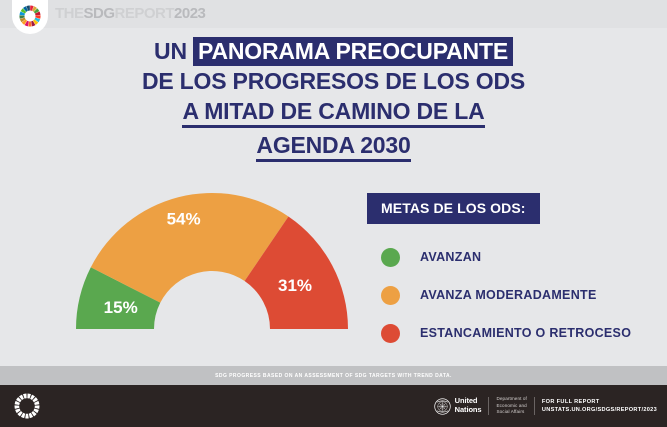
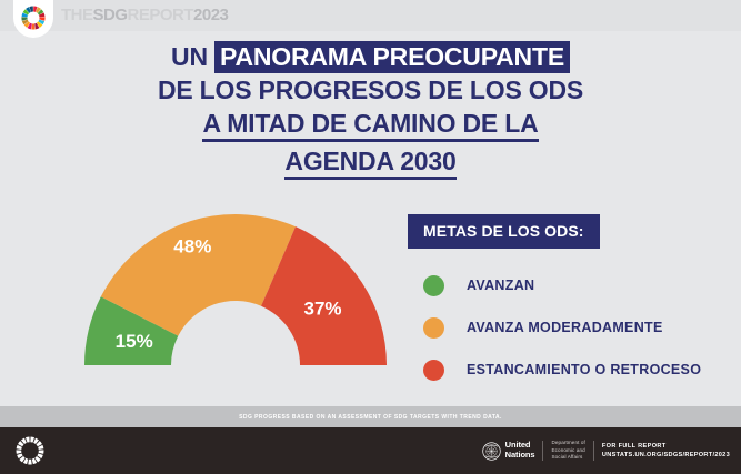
AVANZA MODERADAMENTE: 54% -> 48%
ESTANCAMIENTO O RETROCESO: 31% -> 37%
